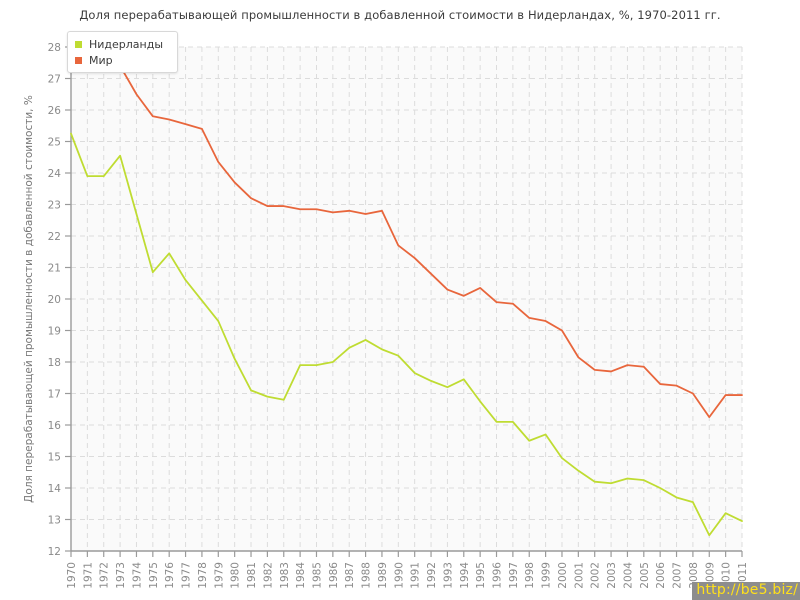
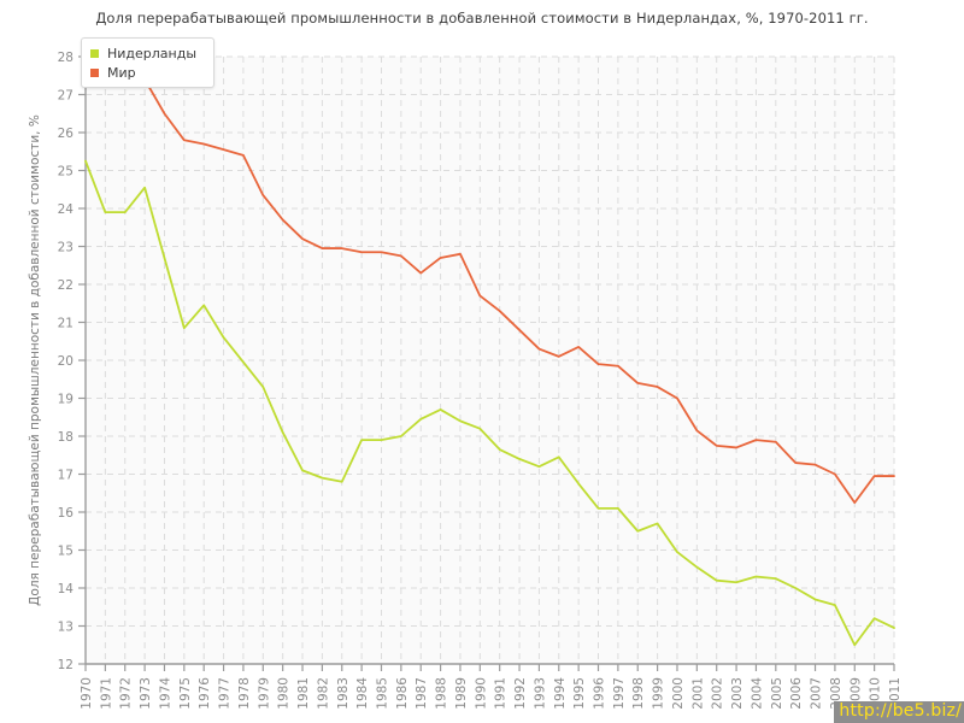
Мир/1987: 22.8 -> 22.3
